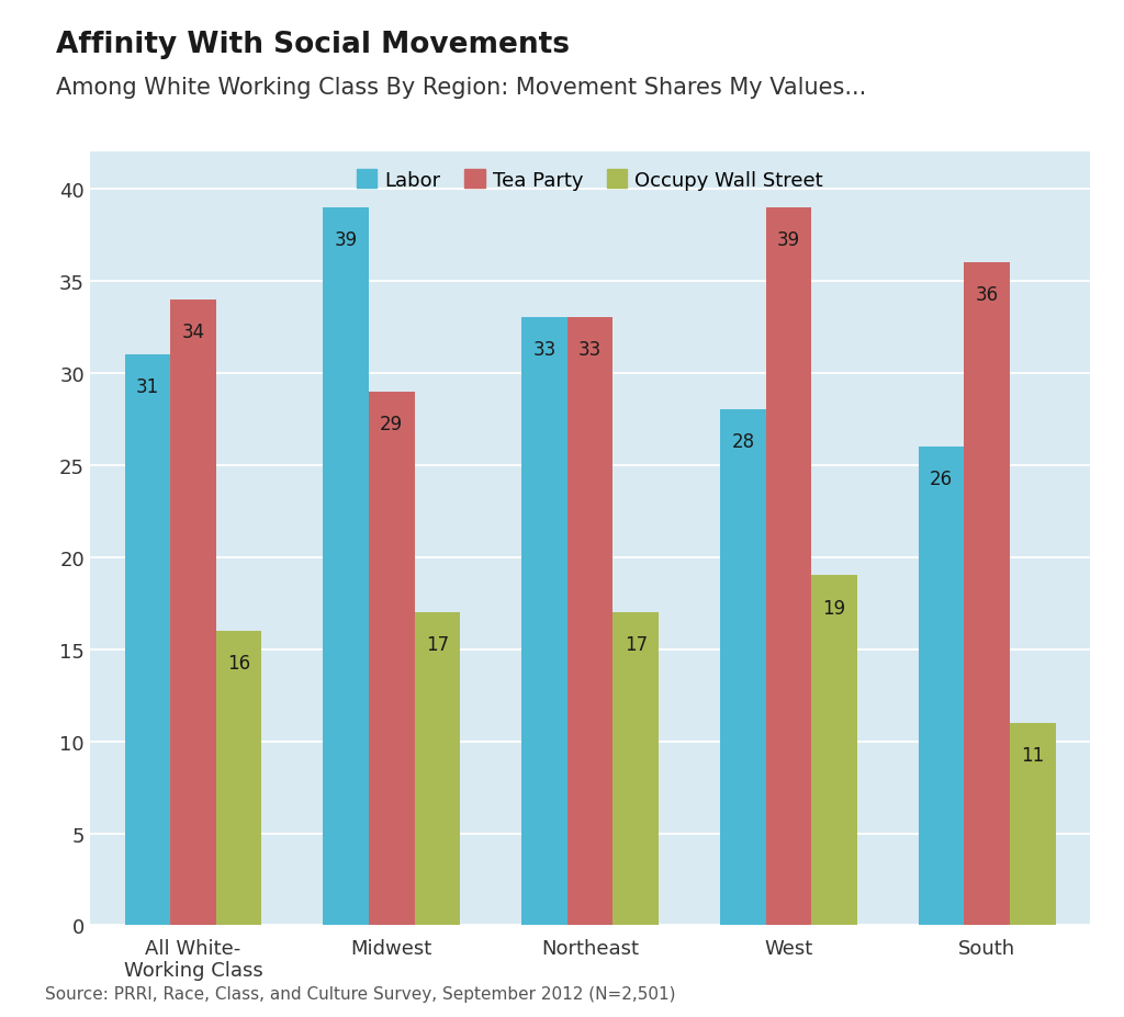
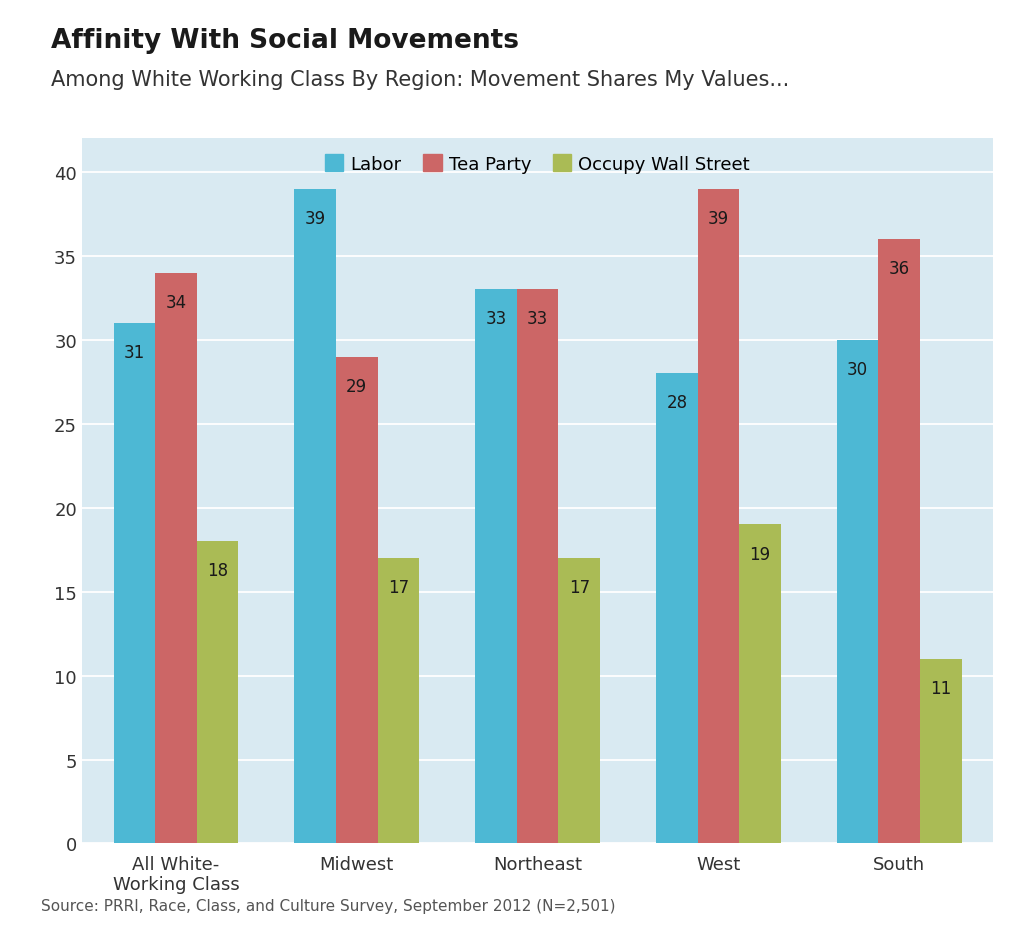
Occupy Wall Street/All White- Working Class: 16 -> 18
Labor/South: 26 -> 30
